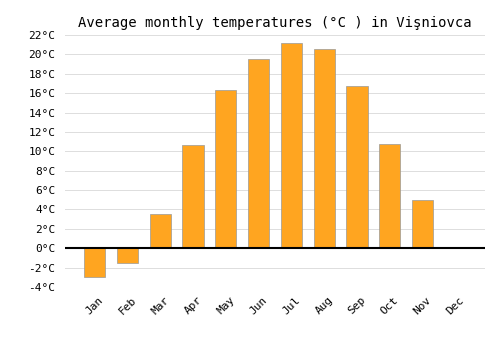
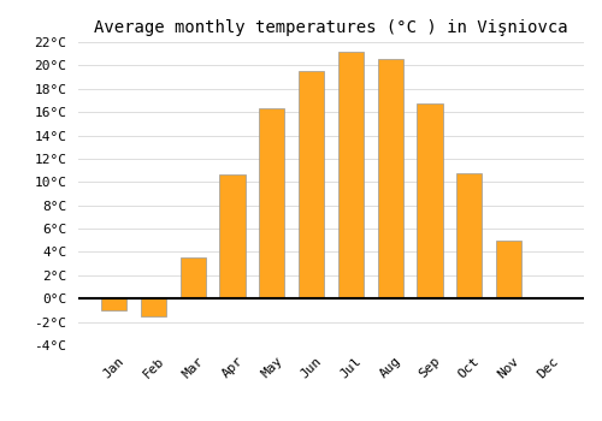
Jan: -3.0°C -> -1.0°C
